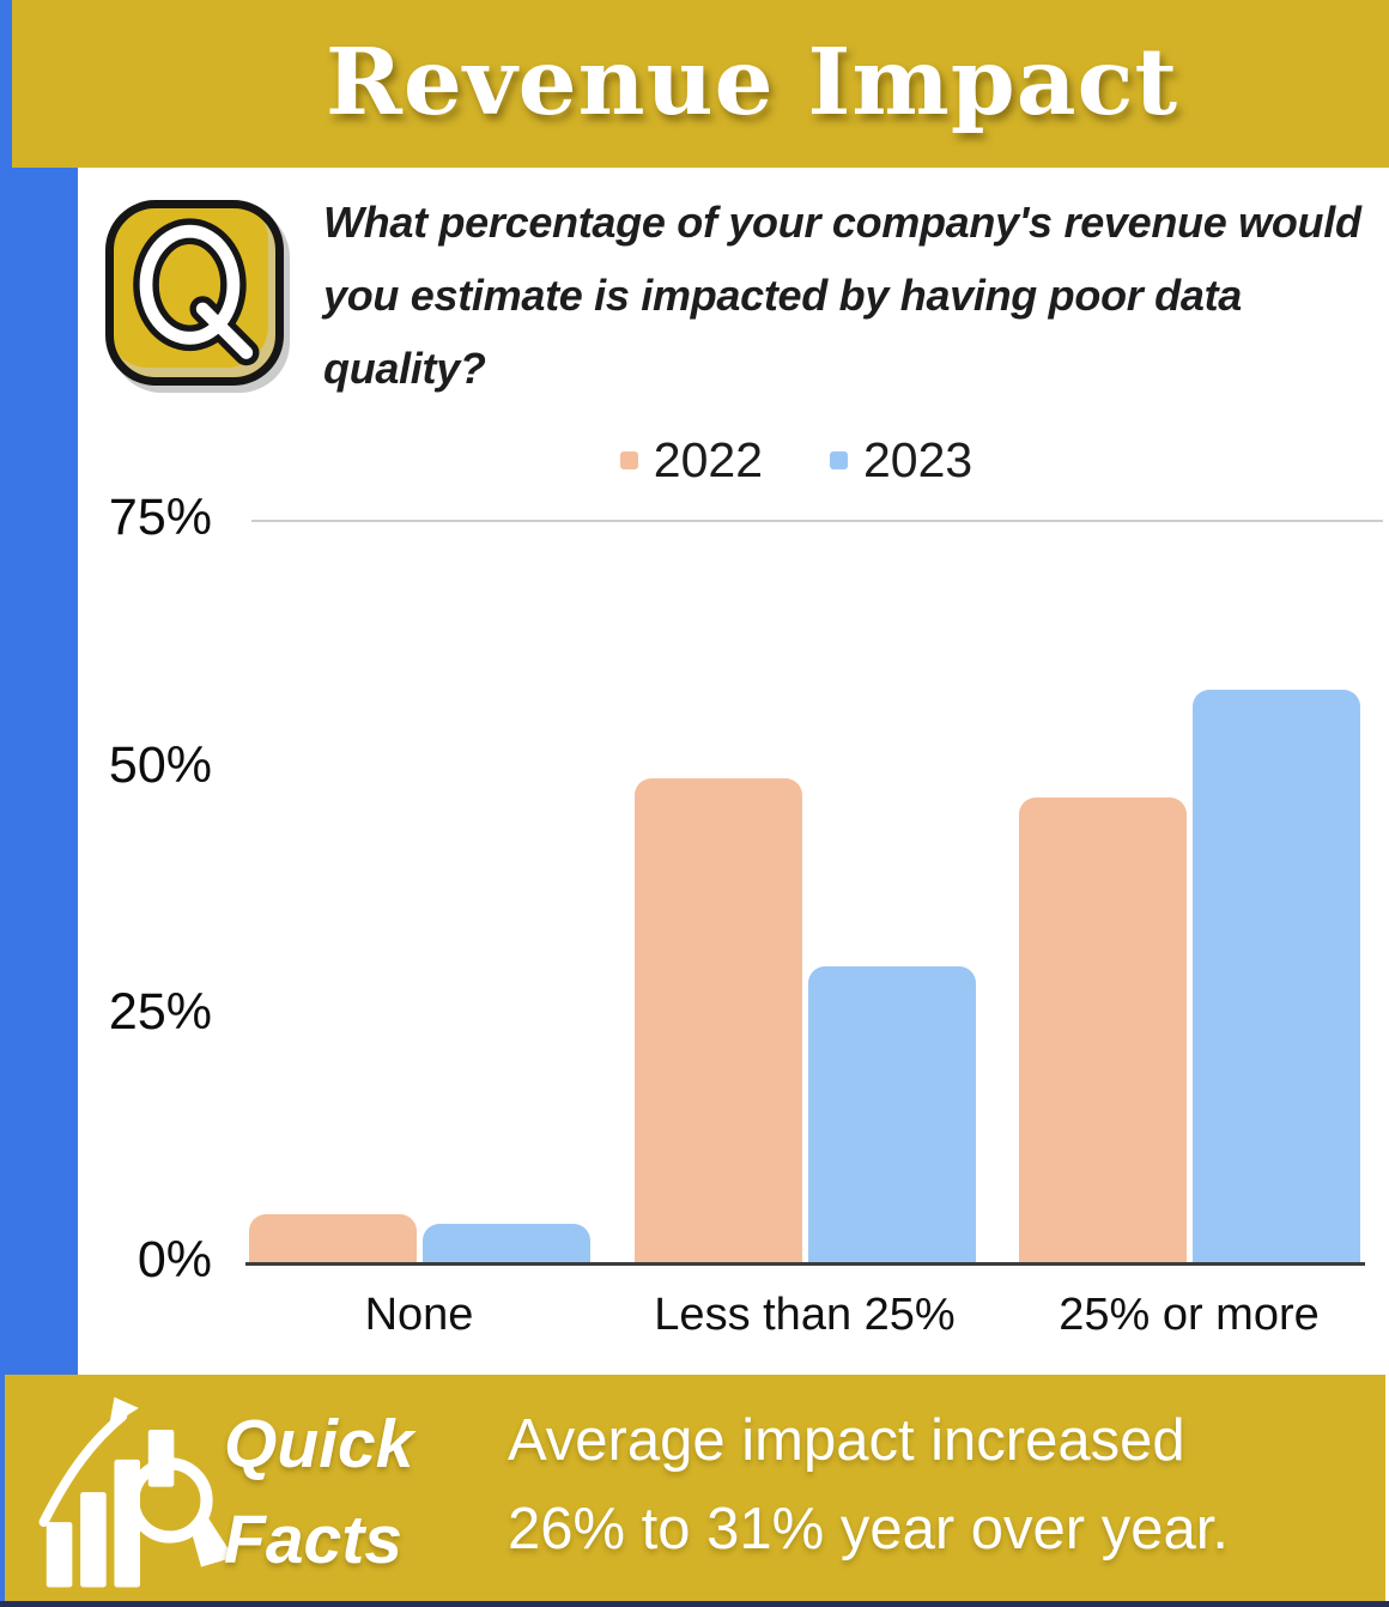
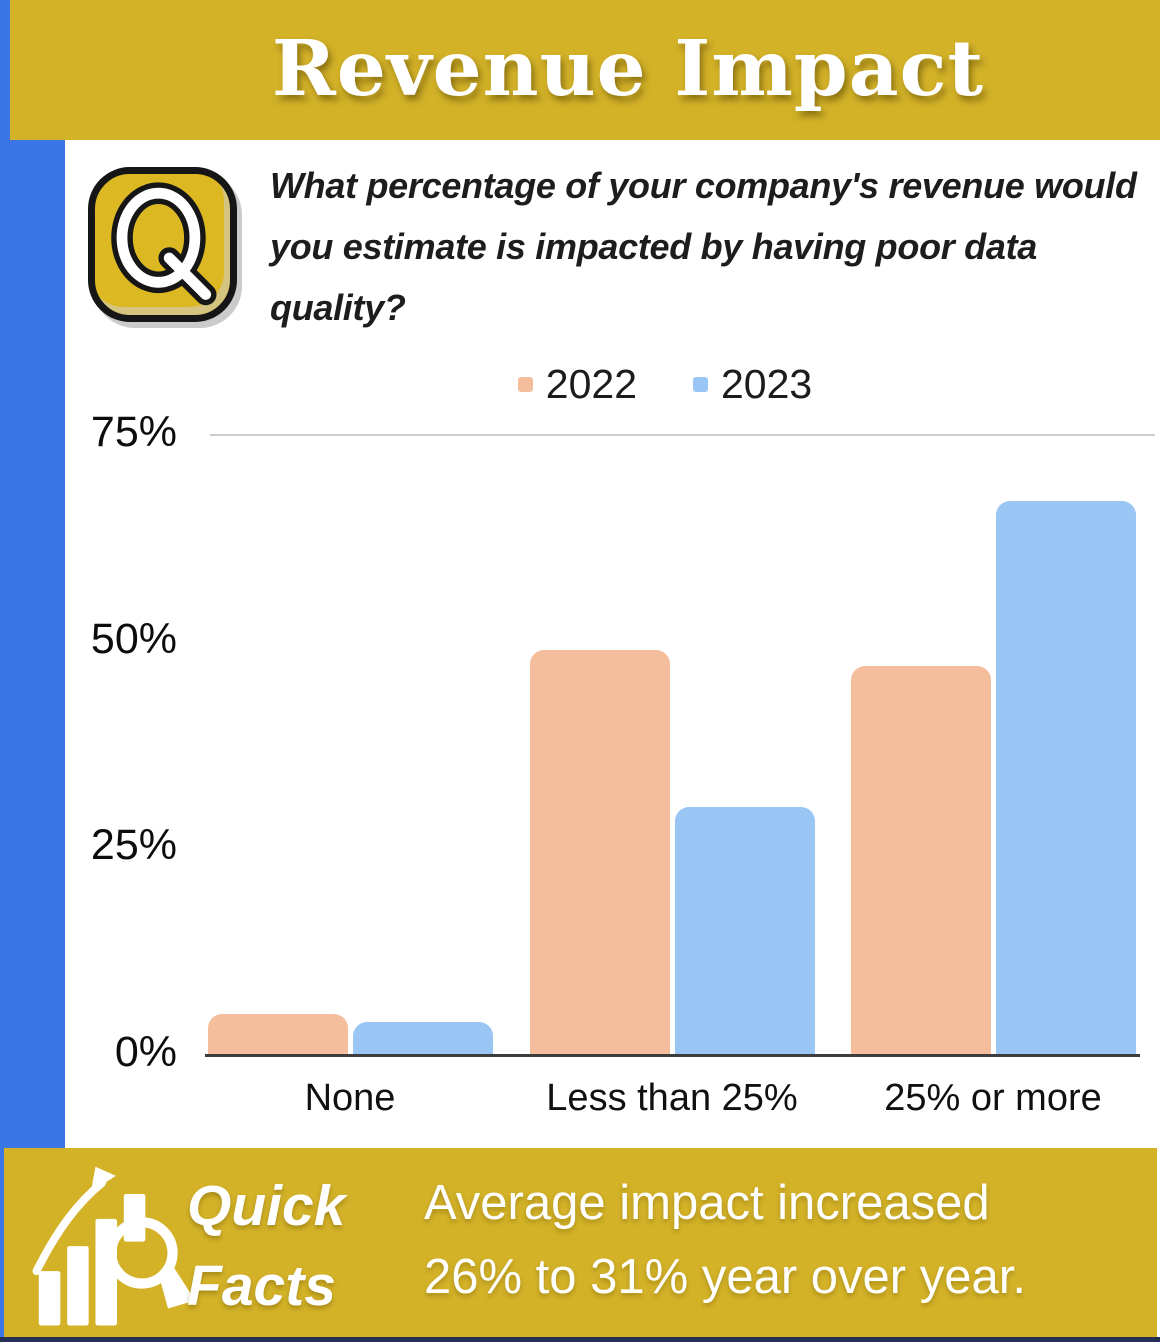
2023/25% or more: 58% -> 67%
